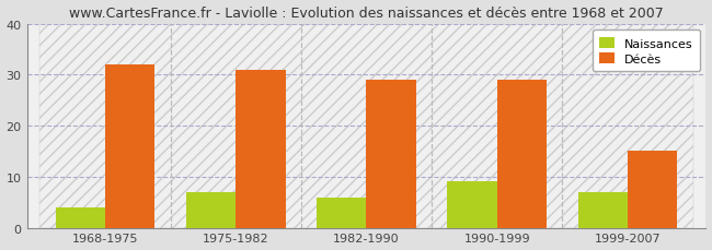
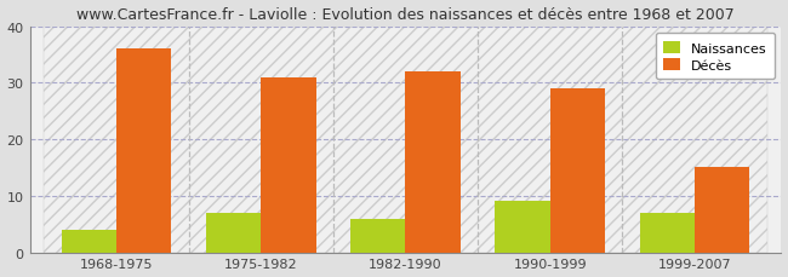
Décès/1968-1975: 32 -> 36
Décès/1982-1990: 29 -> 32
